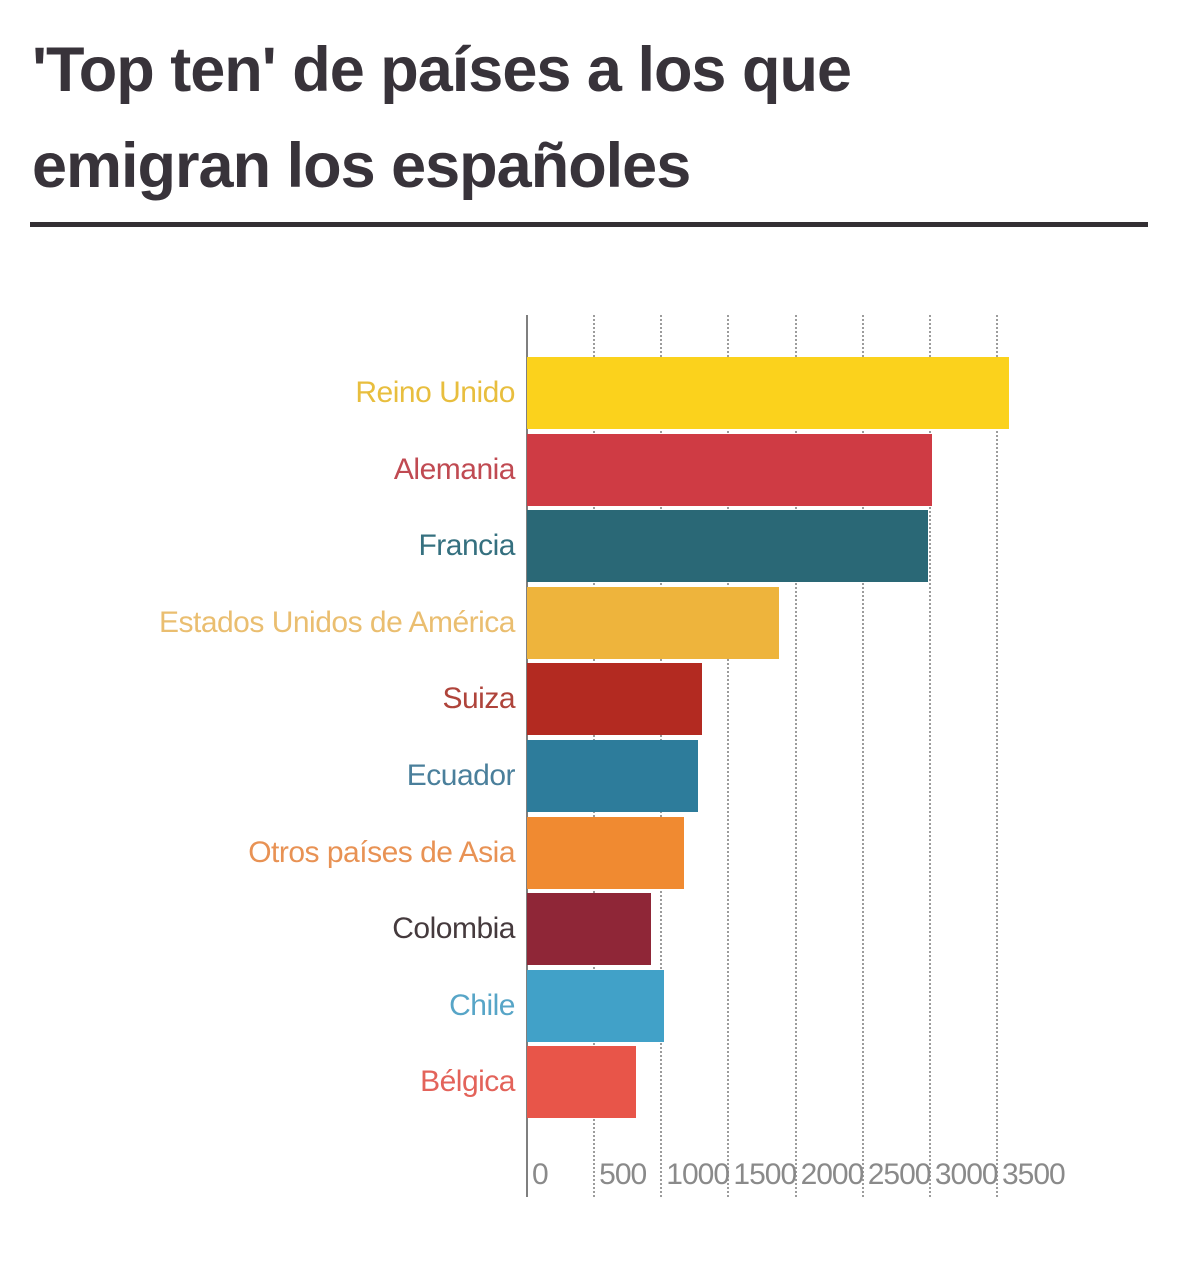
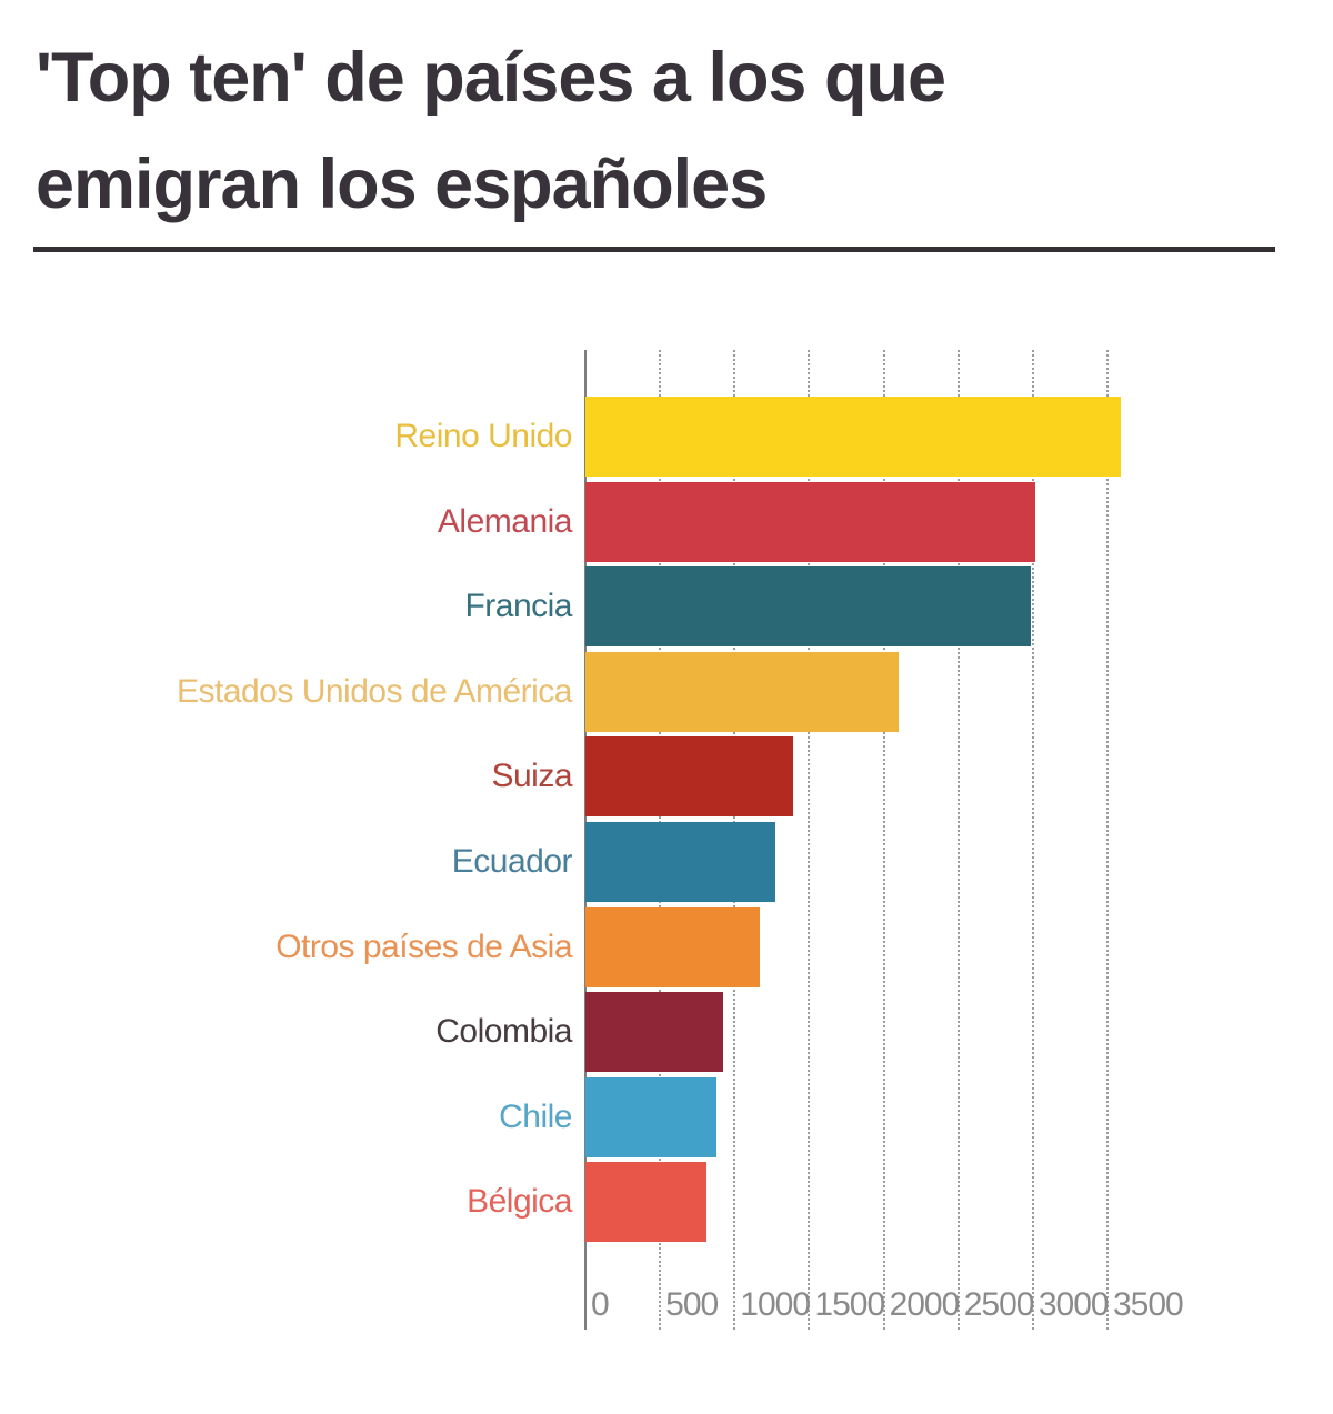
Estados Unidos de América: 1880 -> 2100
Suiza: 1300 -> 1400
Chile: 1020 -> 880
